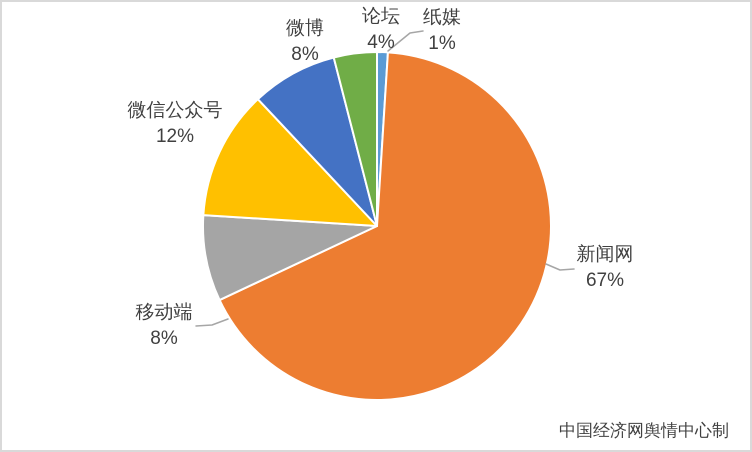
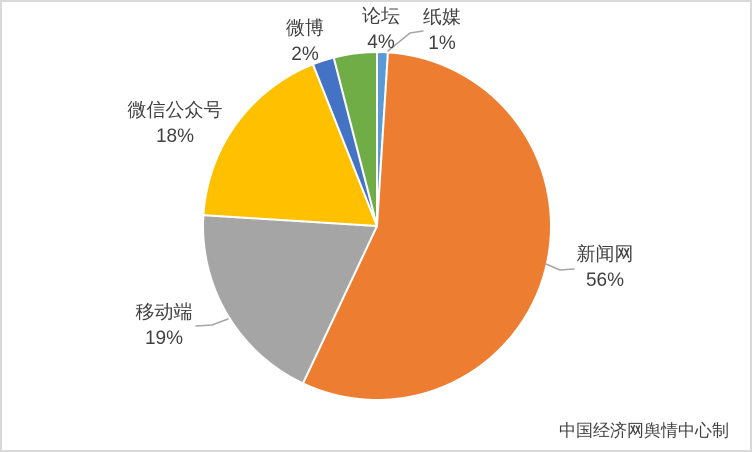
新闻网: 67% -> 56%
移动端: 8% -> 19%
微信公众号: 12% -> 18%
微博: 8% -> 2%
